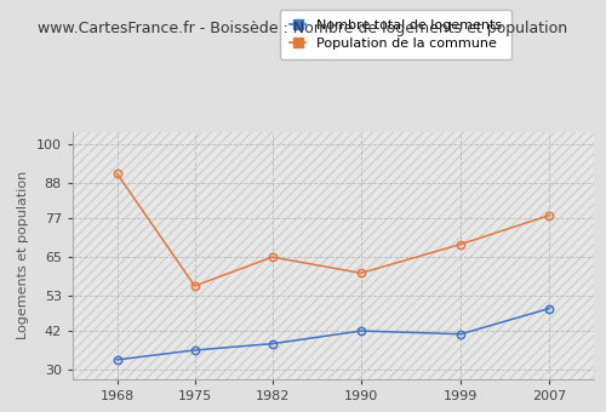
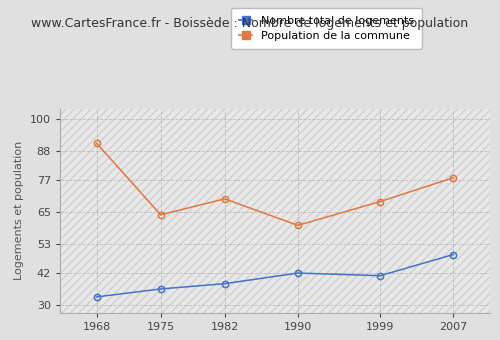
Population de la commune/1975: 56 -> 64
Population de la commune/1982: 65 -> 70
